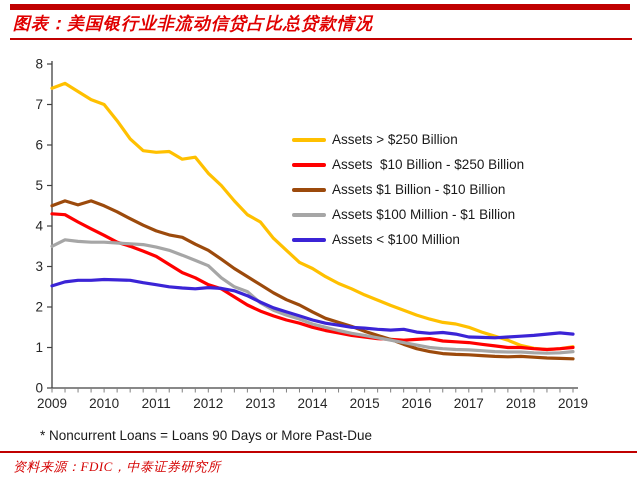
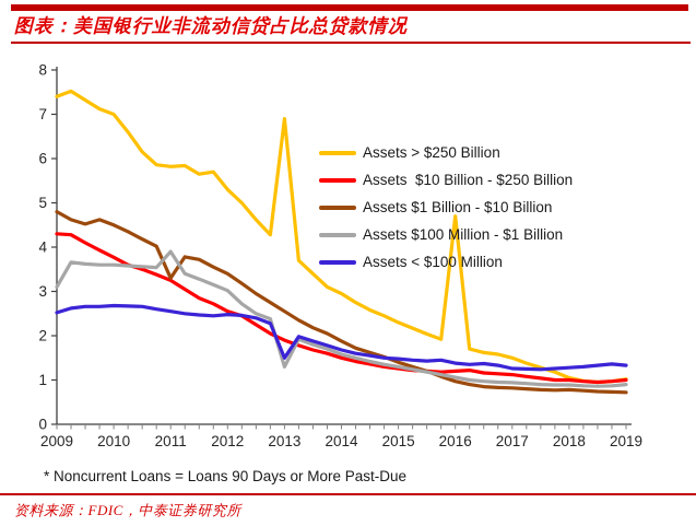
Assets $1 Billion - $10 Billion/2009: 4.5 -> 4.8
Assets $100 Million - $1 Billion/2009: 3.5 -> 3.1
Assets $1 Billion - $10 Billion/2011: 3.9 -> 3.3
Assets $100 Million - $1 Billion/2011: 3.5 -> 3.9
Assets > $250 Billion/2013: 4.1 -> 6.9
Assets $100 Million - $1 Billion/2013: 2.1 -> 1.3
Assets < $100 Million/2013: 2.1 -> 1.5
Assets > $250 Billion/2016: 1.8 -> 4.7
